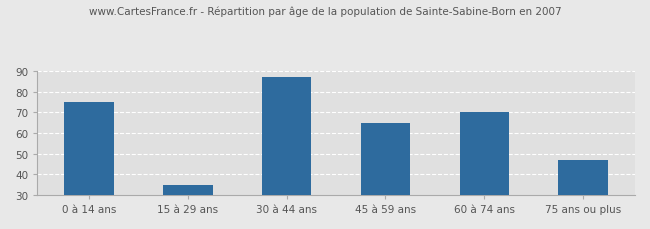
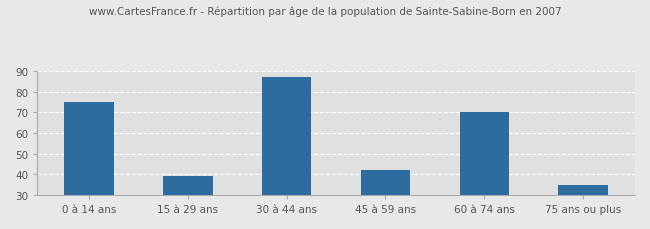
15 à 29 ans: 35 -> 39
45 à 59 ans: 65 -> 42
75 ans ou plus: 47 -> 35
